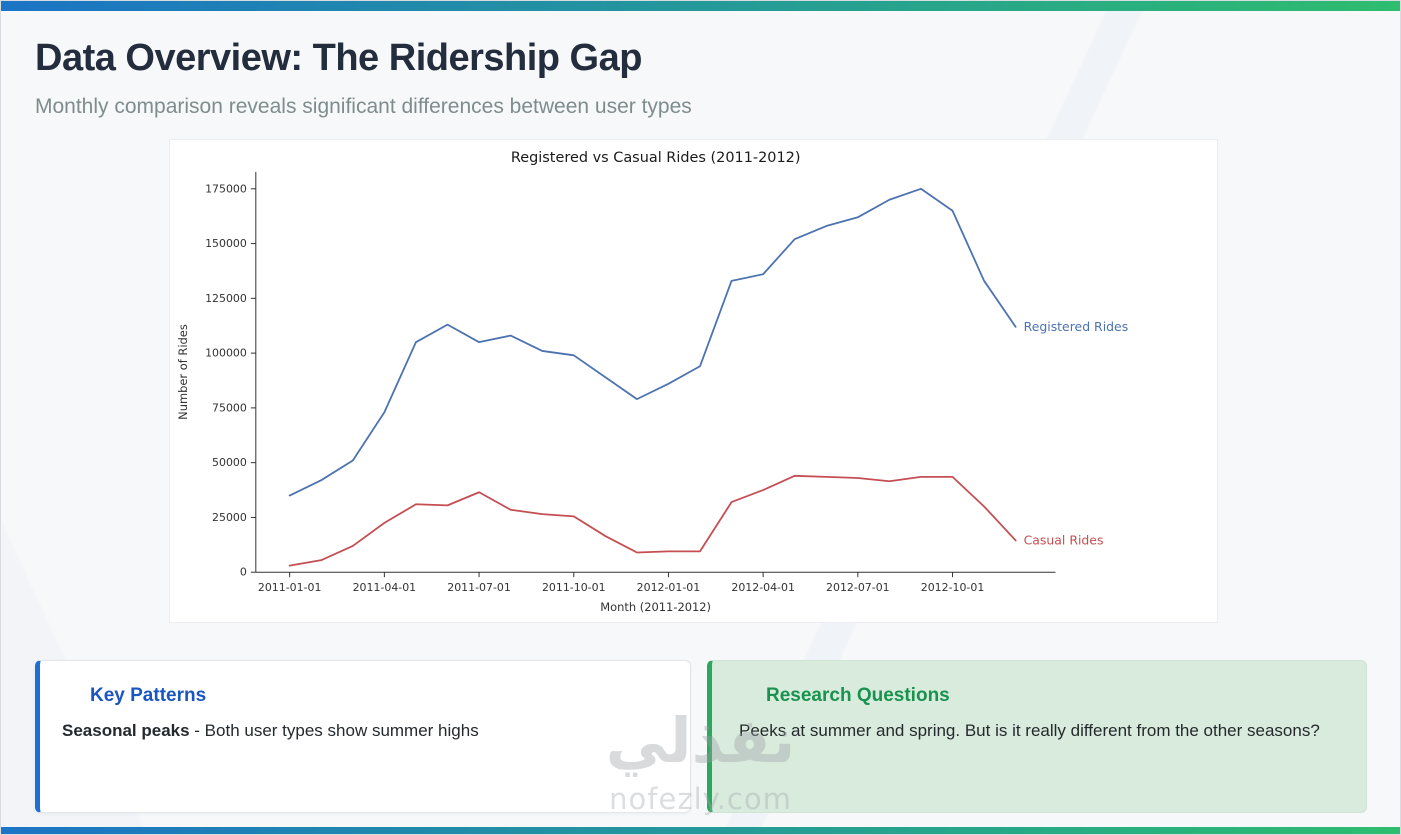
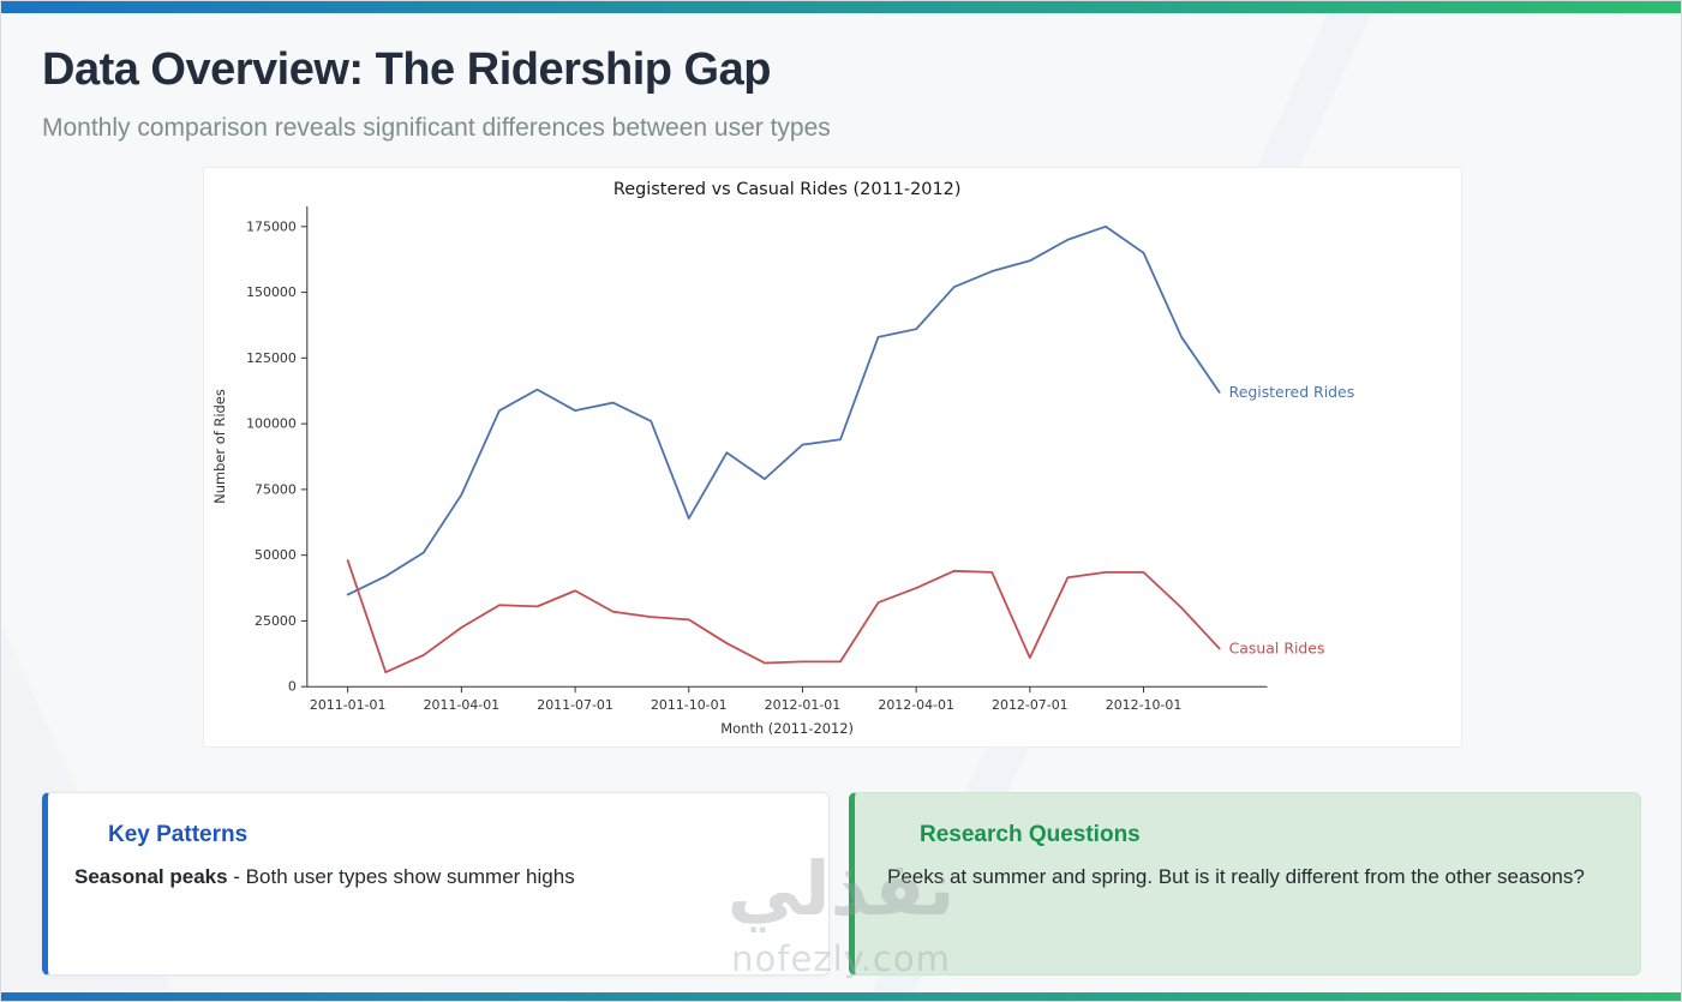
Casual Rides/2011-01-01: 3000 -> 48000
Registered Rides/2011-10-01: 99000 -> 64000
Registered Rides/2012-01-01: 86000 -> 92000
Casual Rides/2012-07-01: 43000 -> 11000
